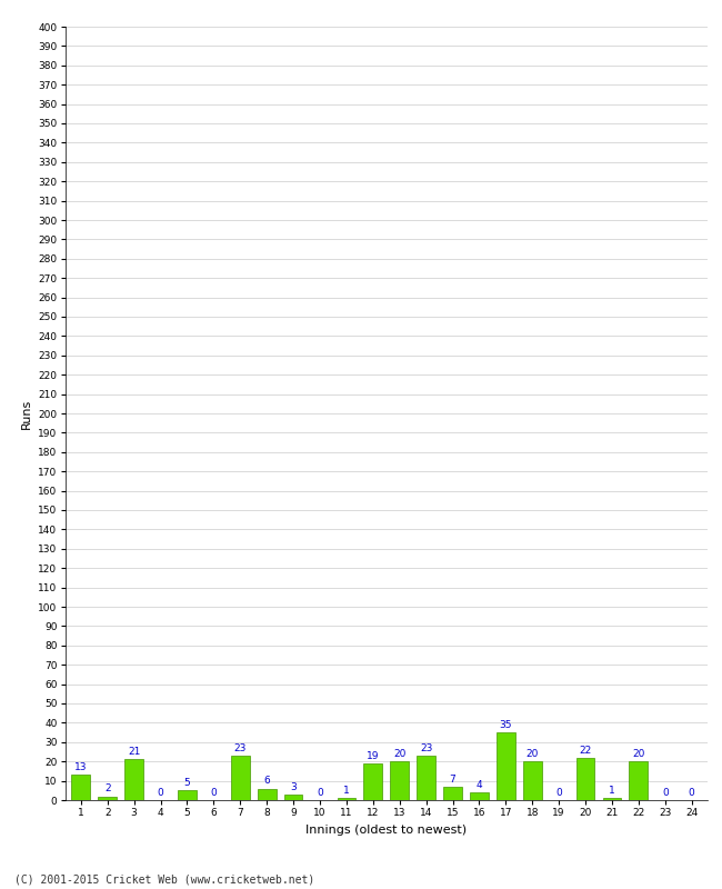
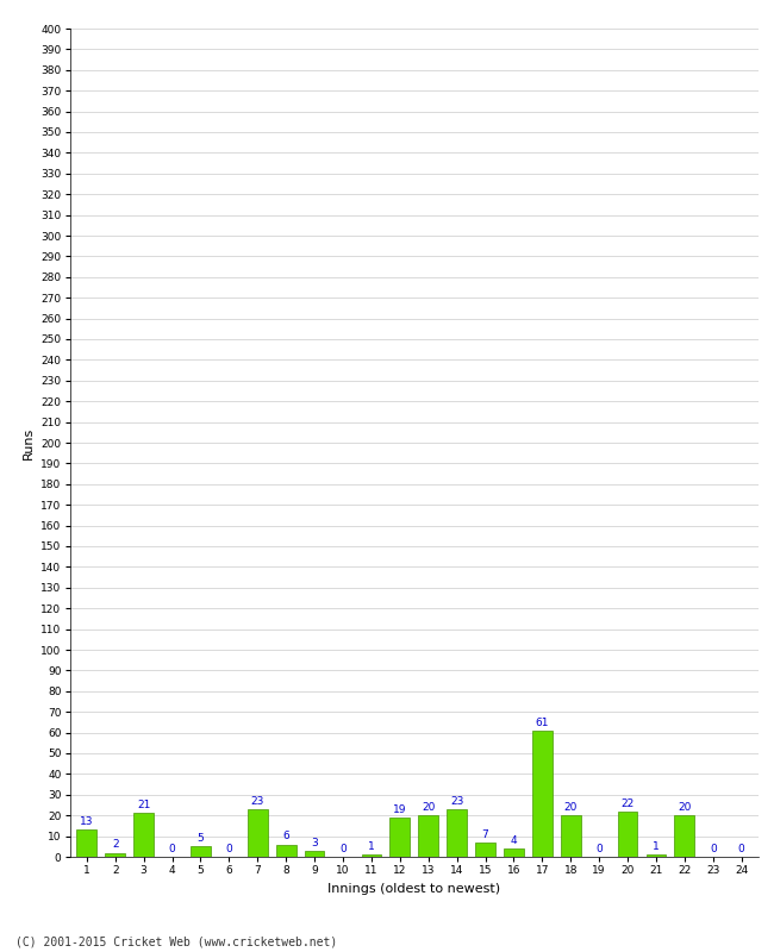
17: 35 -> 61
